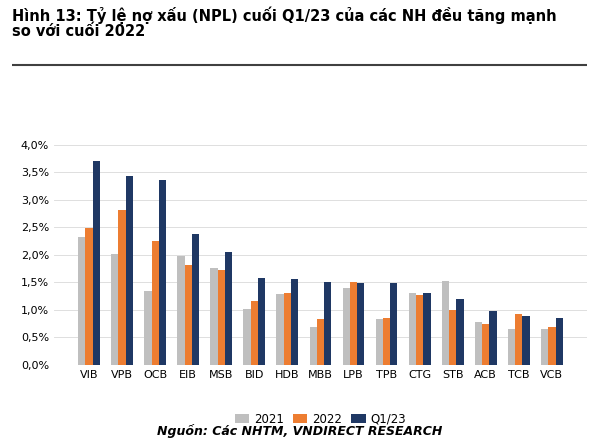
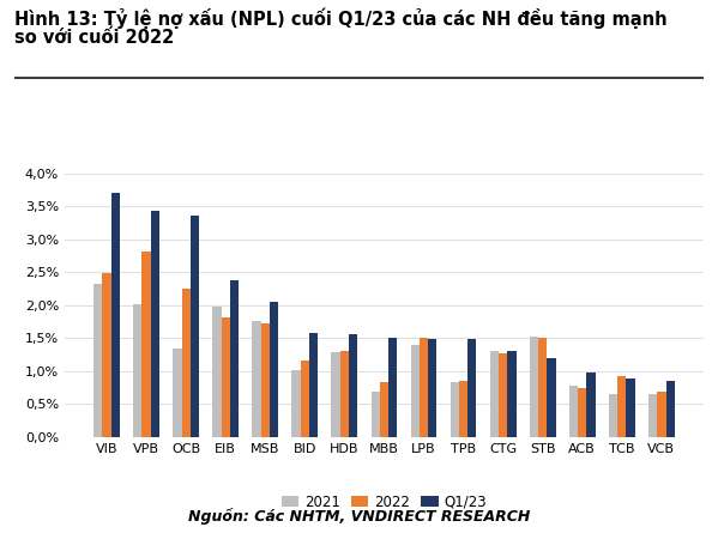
2022/STB: 1,00% -> 1,50%
